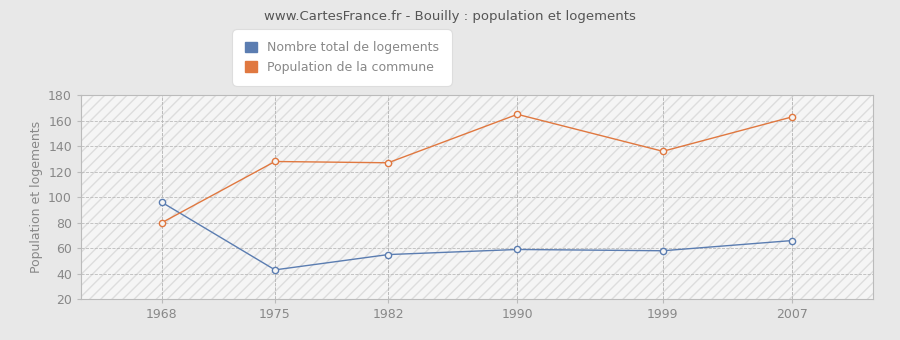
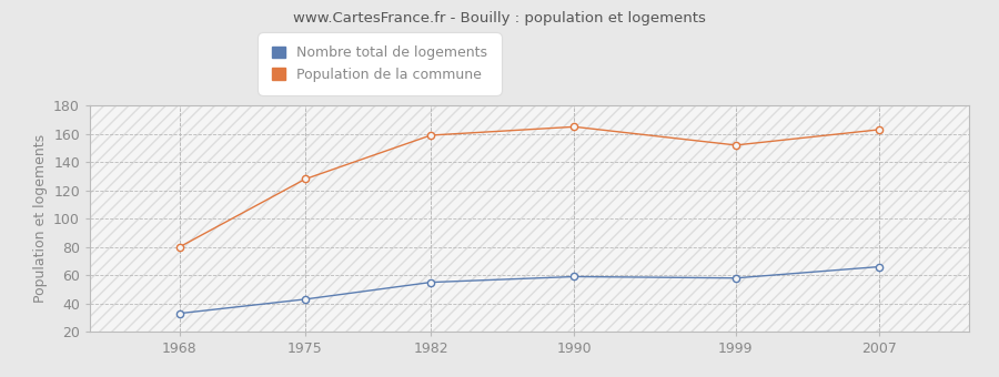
Nombre total de logements/1968: 96 -> 33
Population de la commune/1982: 127 -> 159
Population de la commune/1999: 136 -> 152
